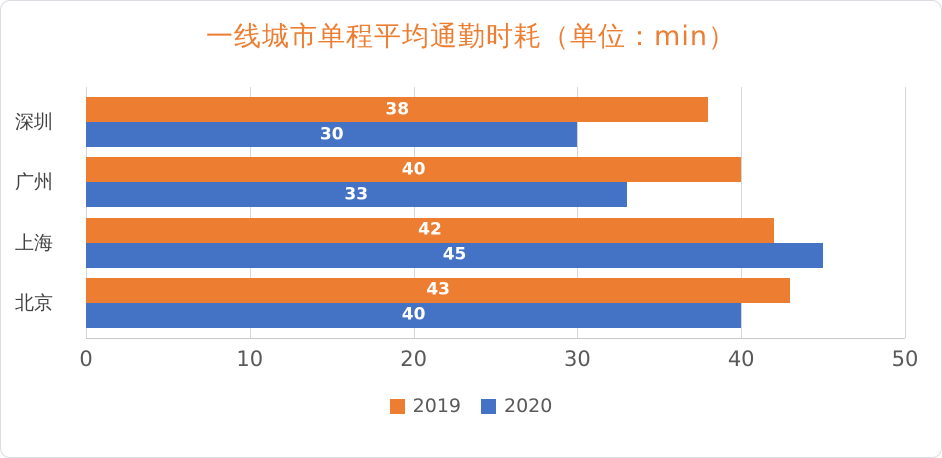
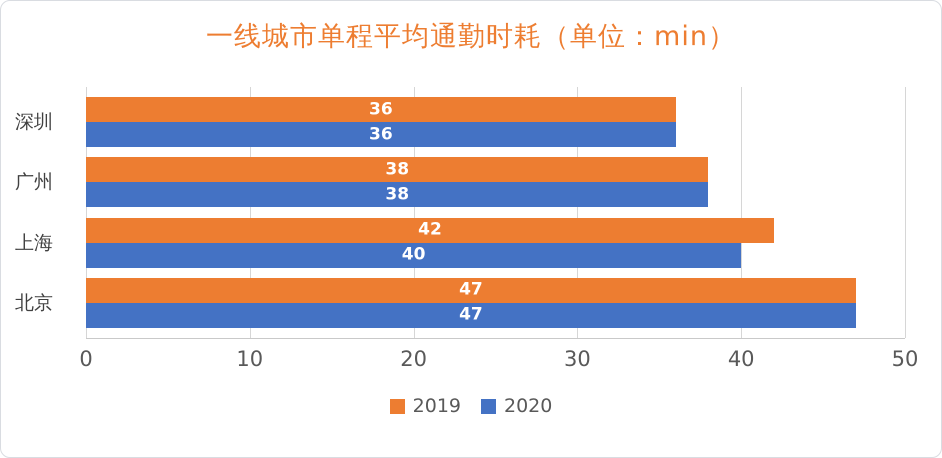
2019/深圳: 38 -> 36
2020/深圳: 30 -> 36
2019/广州: 40 -> 38
2020/广州: 33 -> 38
2020/上海: 45 -> 40
2019/北京: 43 -> 47
2020/北京: 40 -> 47
